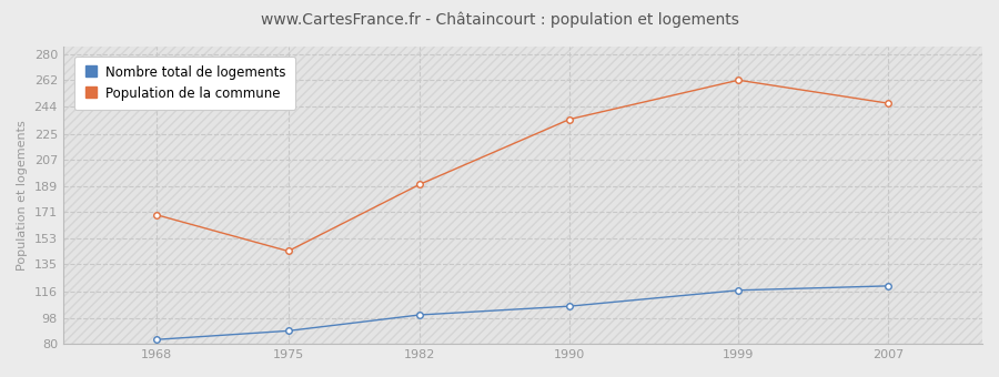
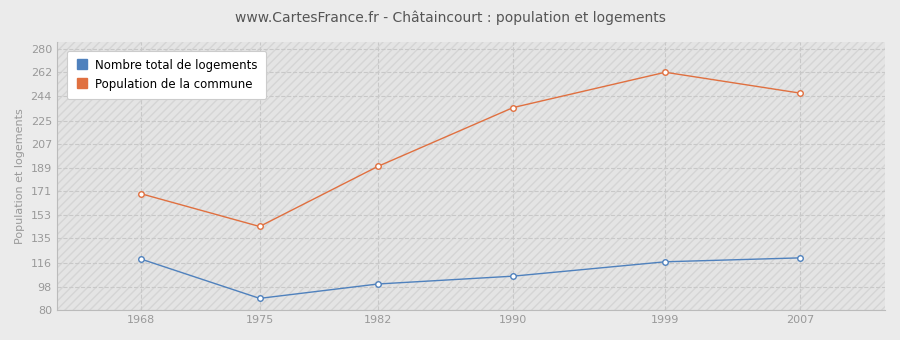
Nombre total de logements/1968: 83 -> 119
